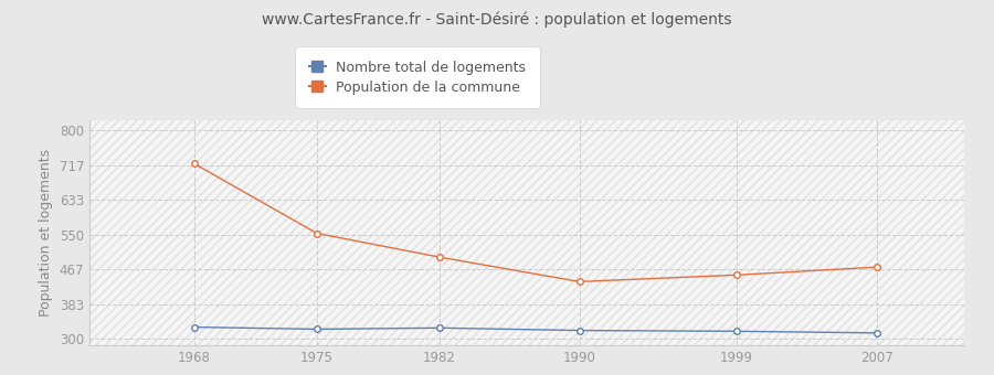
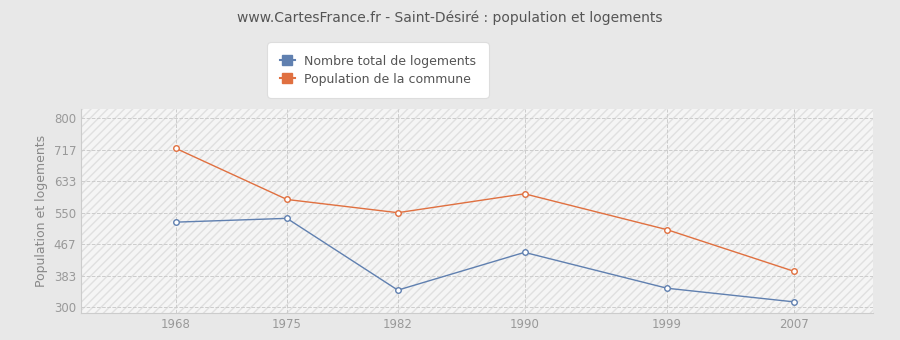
Nombre total de logements/1968: 328 -> 525
Population de la commune/1975: 553 -> 585
Nombre total de logements/1975: 323 -> 535
Population de la commune/1982: 496 -> 550
Nombre total de logements/1982: 326 -> 345
Population de la commune/1990: 437 -> 600
Nombre total de logements/1990: 320 -> 445
Population de la commune/1999: 453 -> 505
Nombre total de logements/1999: 318 -> 350
Population de la commune/2007: 472 -> 395
